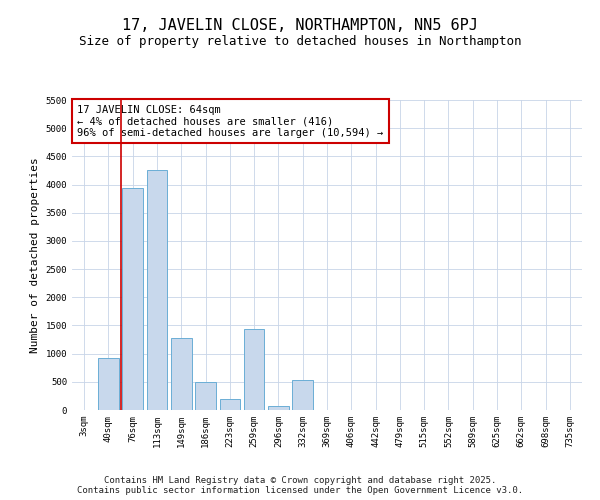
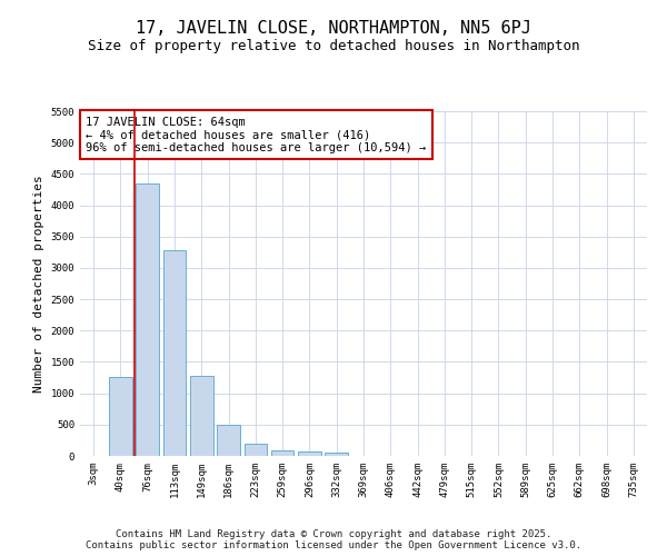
40sqm: 920 -> 1260
76sqm: 3940 -> 4350
113sqm: 4260 -> 3290
259sqm: 1440 -> 90
332sqm: 540 -> 40
